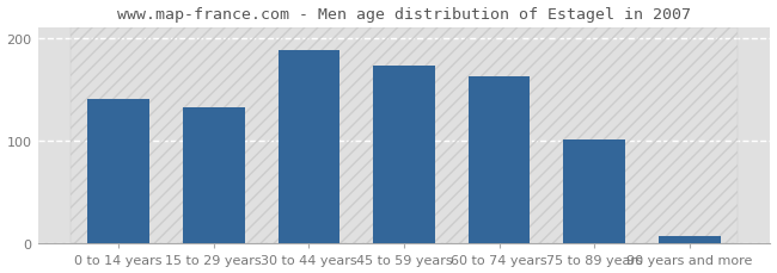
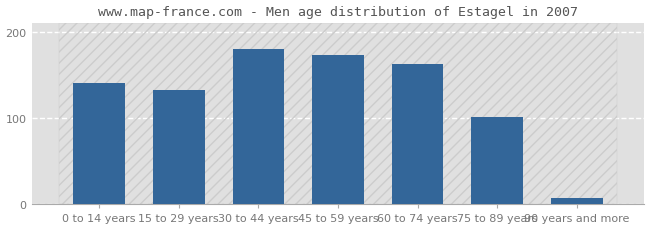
30 to 44 years: 188 -> 180
